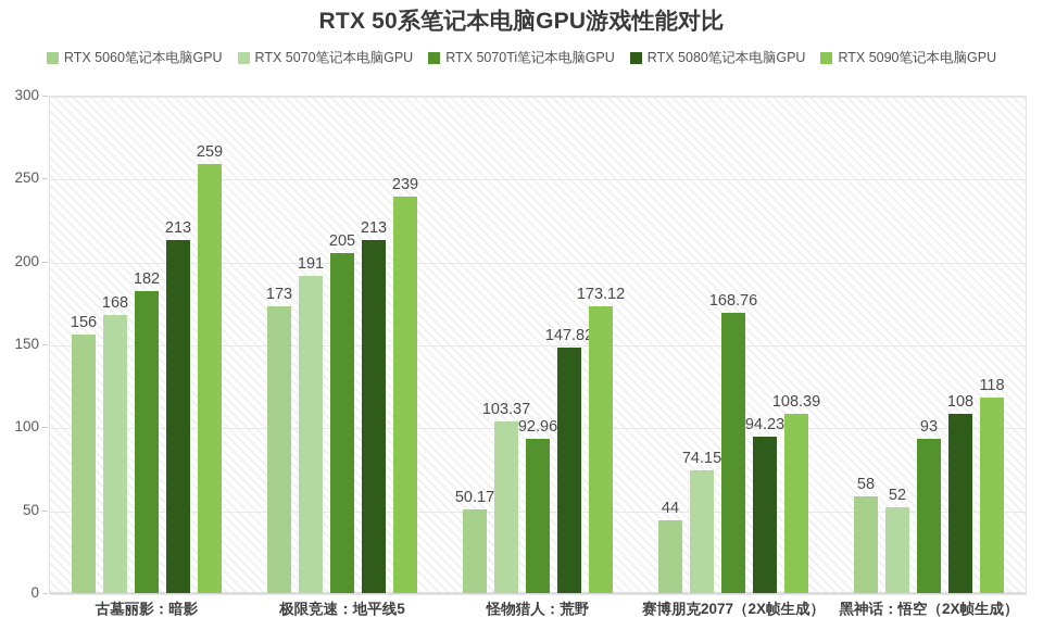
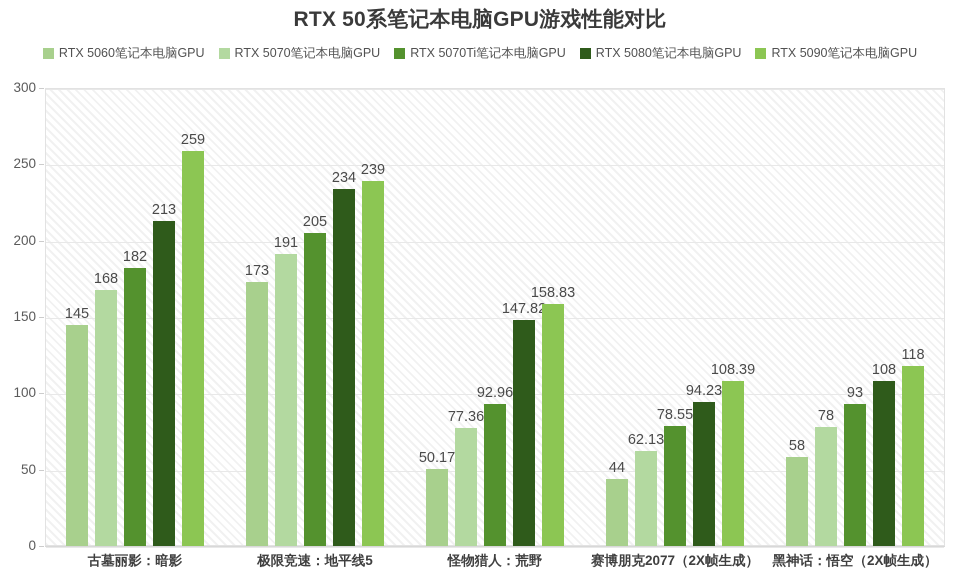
RTX 5060笔记本电脑GPU/古墓丽影：暗影: 156 -> 145
RTX 5080笔记本电脑GPU/极限竞速：地平线5: 213 -> 234
RTX 5070笔记本电脑GPU/怪物猎人：荒野: 103.37 -> 77.36
RTX 5090笔记本电脑GPU/怪物猎人：荒野: 173.12 -> 158.83
RTX 5070笔记本电脑GPU/赛博朋克2077（2X帧生成）: 74.15 -> 62.13
RTX 5070Ti笔记本电脑GPU/赛博朋克2077（2X帧生成）: 168.76 -> 78.55
RTX 5070笔记本电脑GPU/黑神话：悟空（2X帧生成）: 52 -> 78
